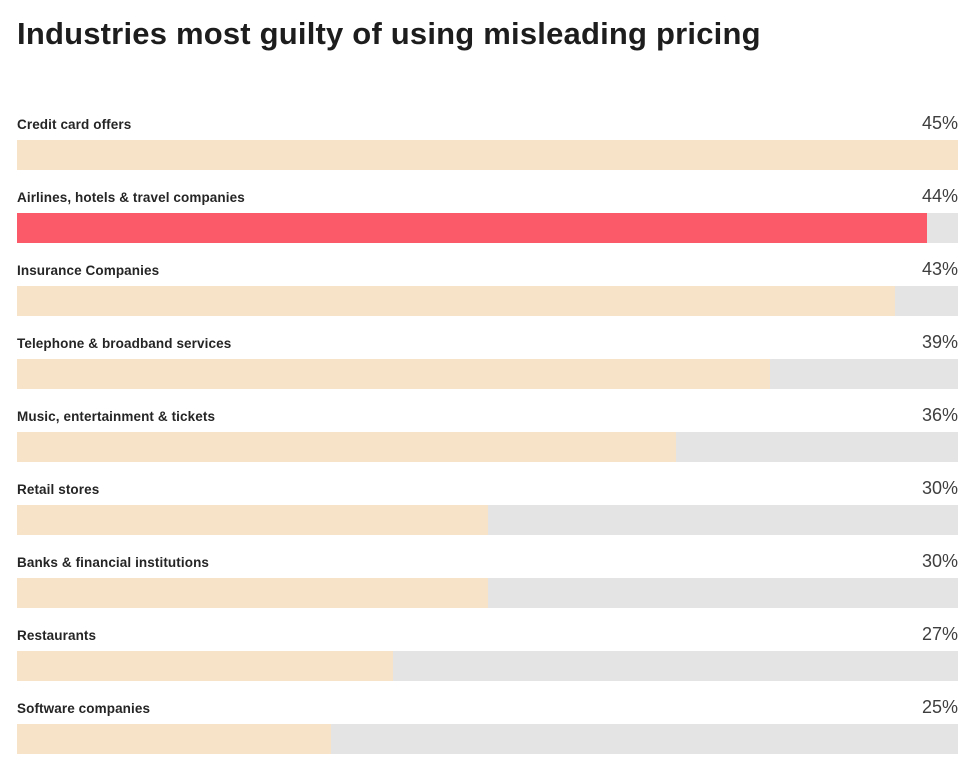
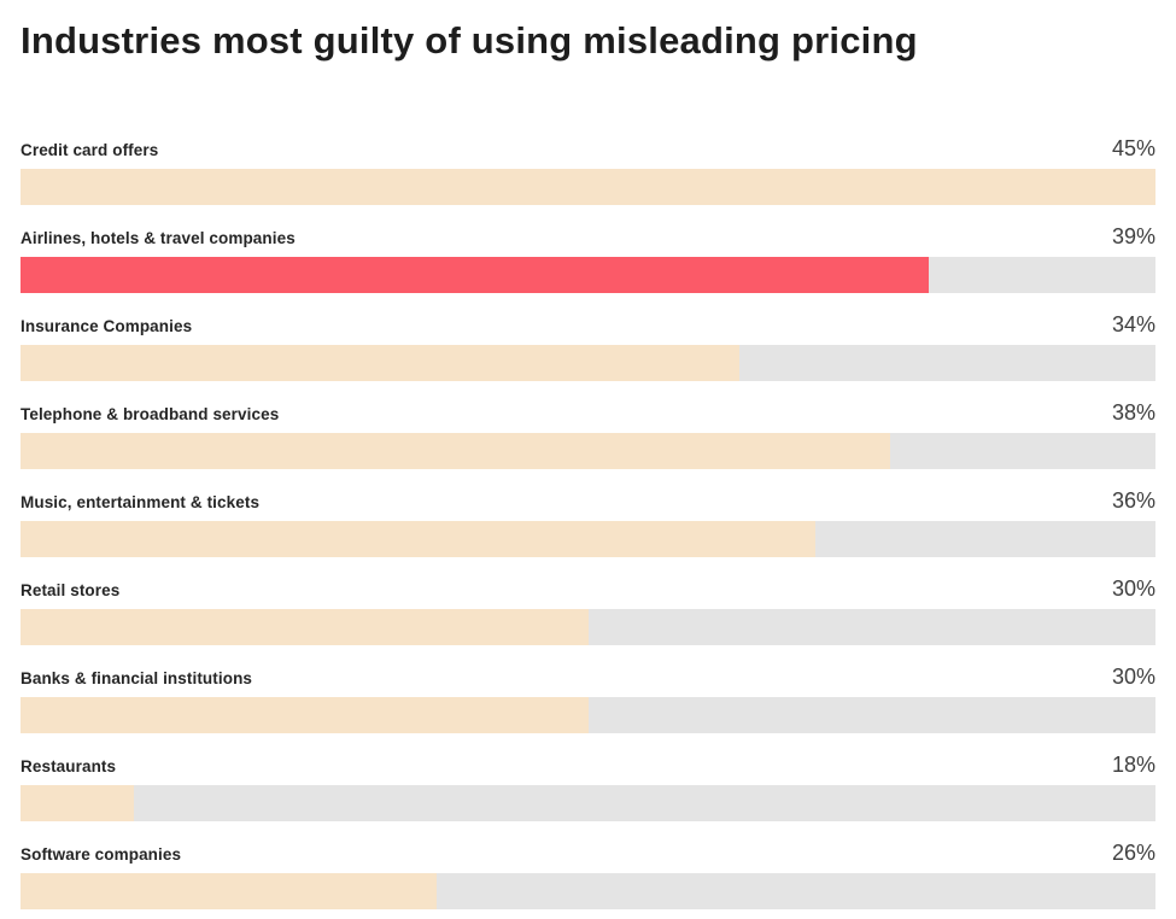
Airlines, hotels & travel companies: 44% -> 39%
Insurance Companies: 43% -> 34%
Telephone & broadband services: 39% -> 38%
Restaurants: 27% -> 18%
Software companies: 25% -> 26%
